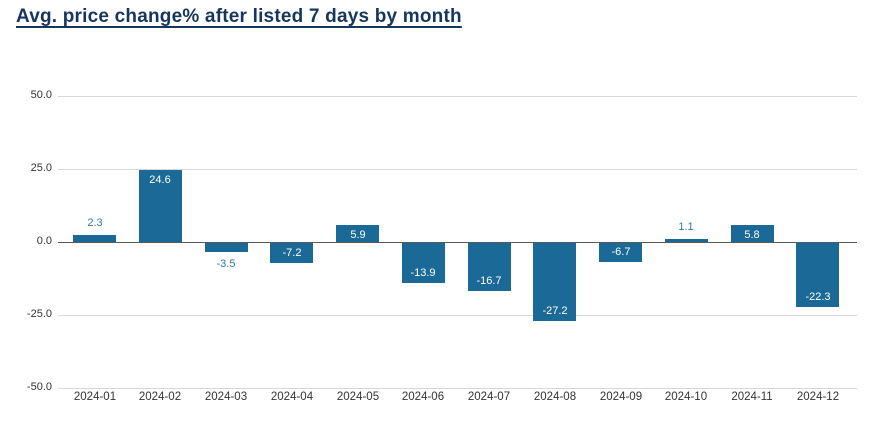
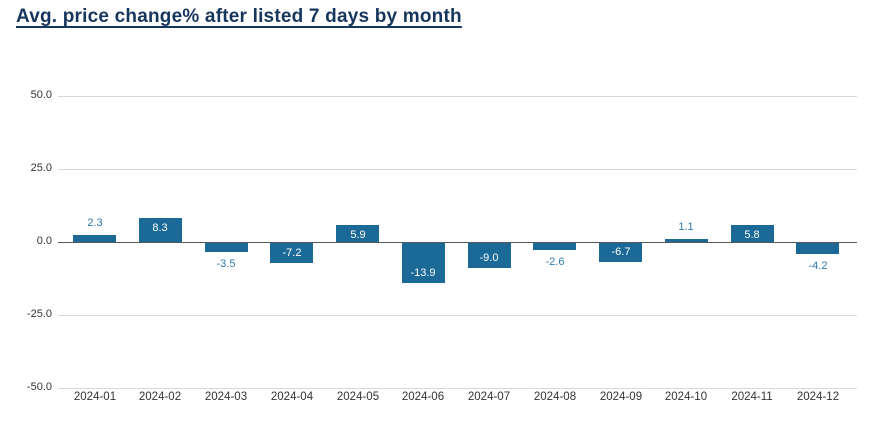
2024-02: 24.6 -> 8.3
2024-07: -16.7 -> -9.0
2024-08: -27.2 -> -2.6
2024-12: -22.3 -> -4.2
